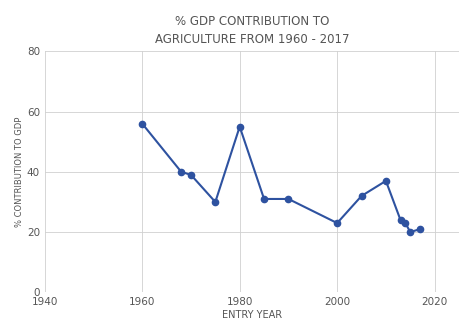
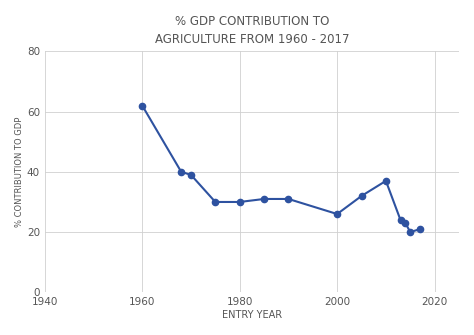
1960: 56 -> 62
1980: 55 -> 30
2000: 23 -> 26
